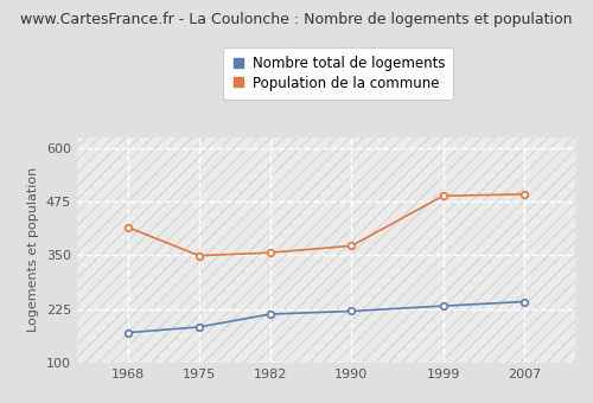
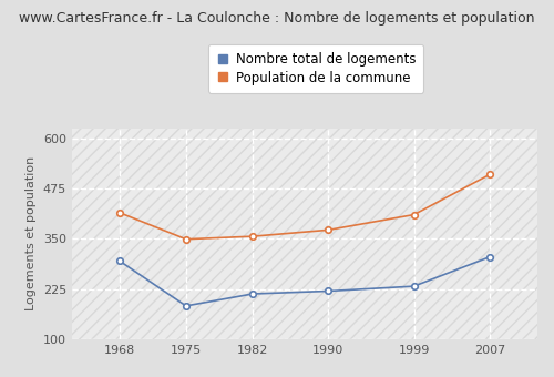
Nombre total de logements/1968: 170 -> 295
Population de la commune/1999: 488 -> 410
Nombre total de logements/2007: 242 -> 305
Population de la commune/2007: 492 -> 510
